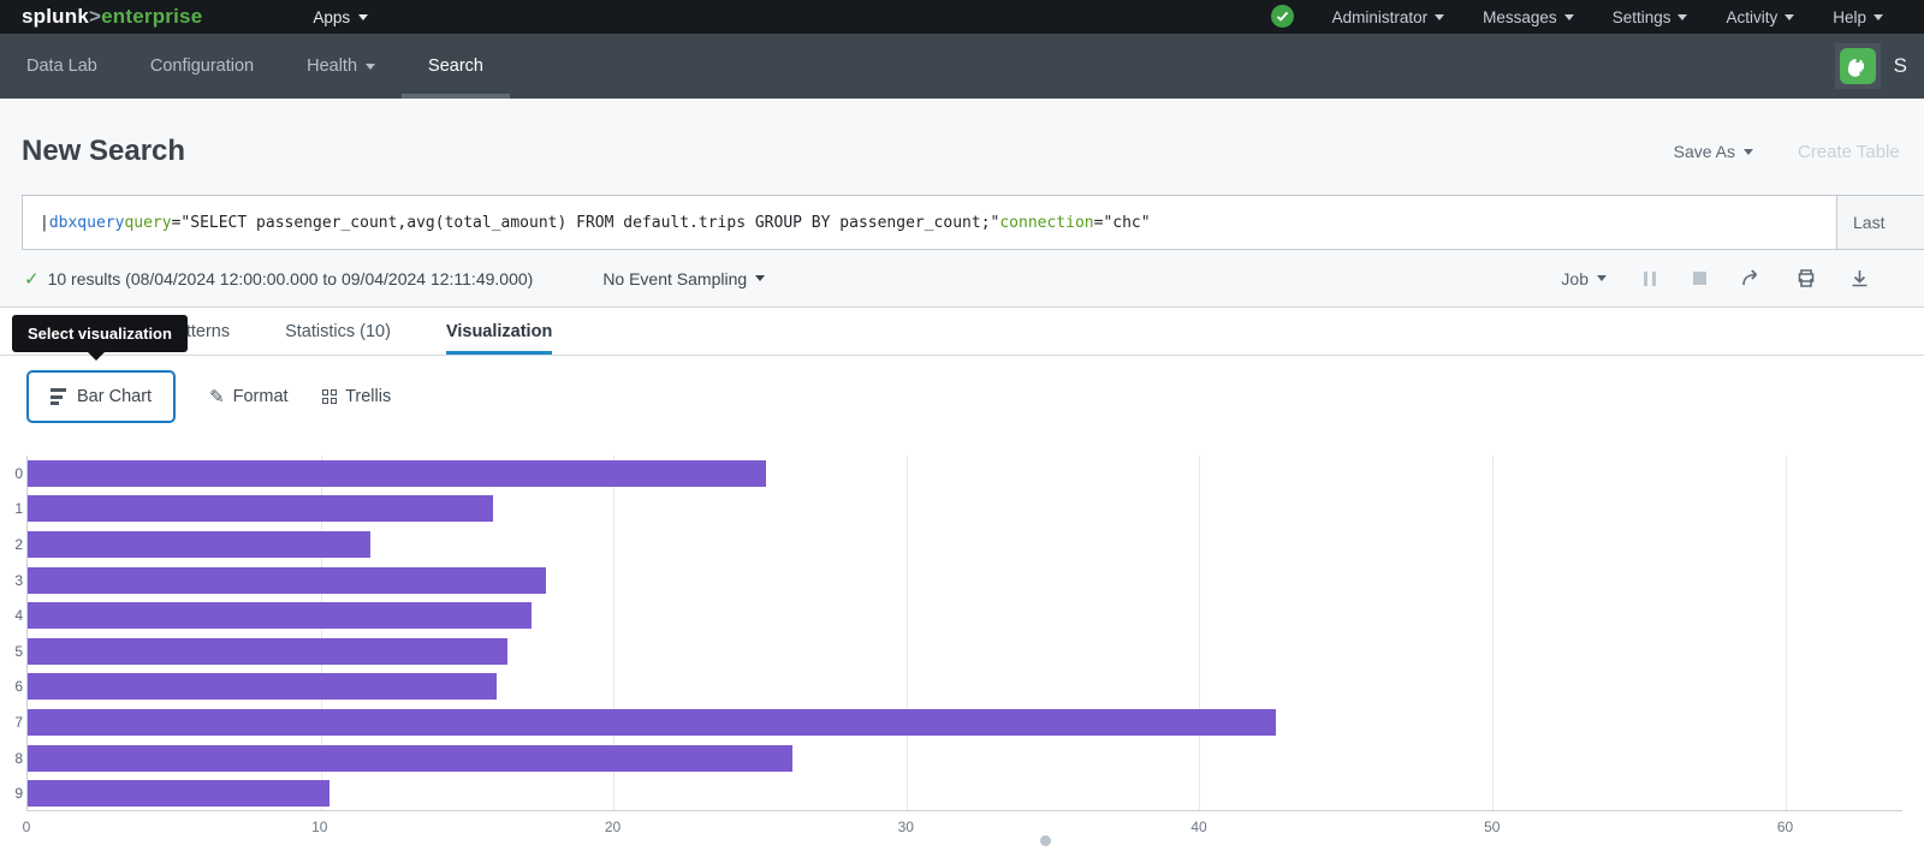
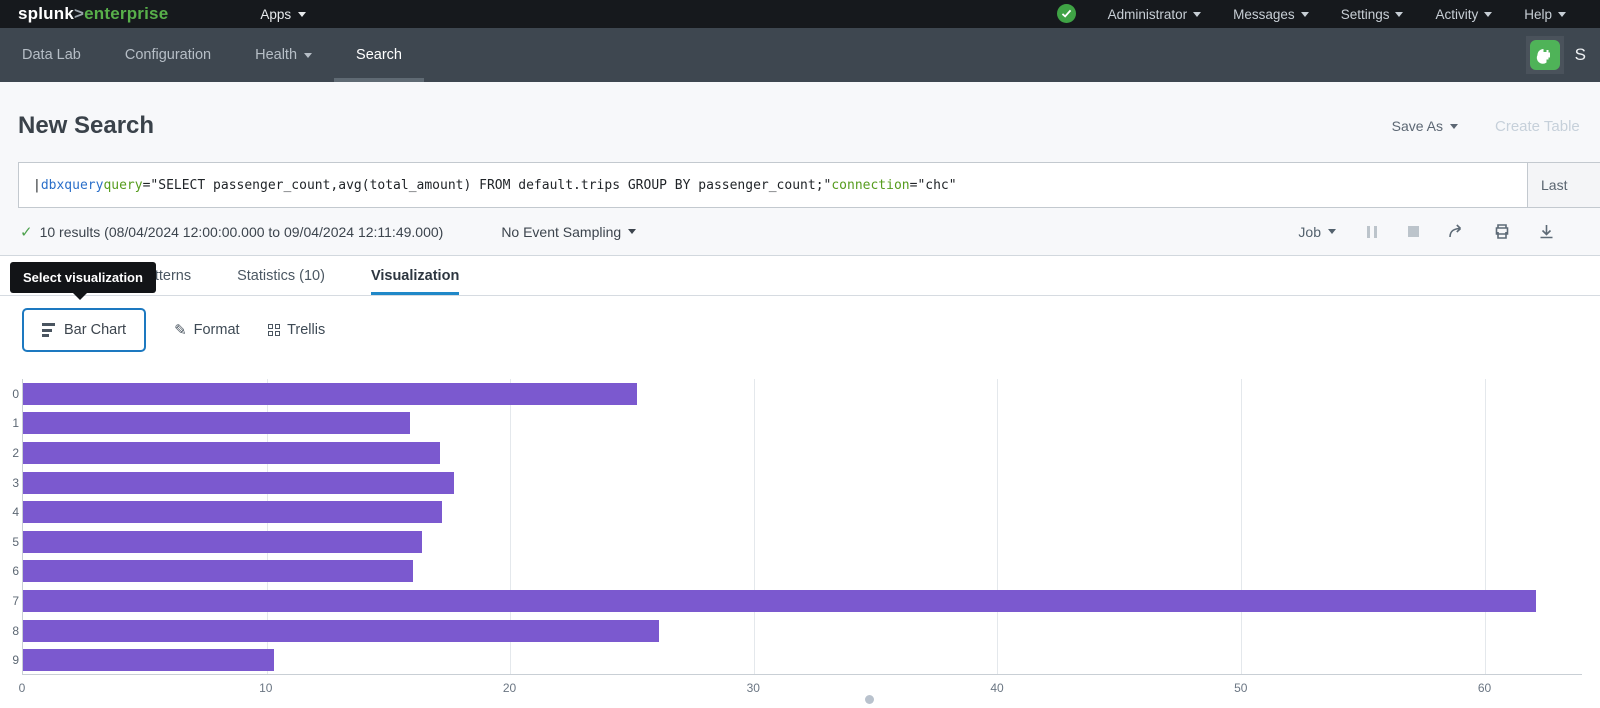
2: 11.7 -> 17.1
7: 42.6 -> 62.1
